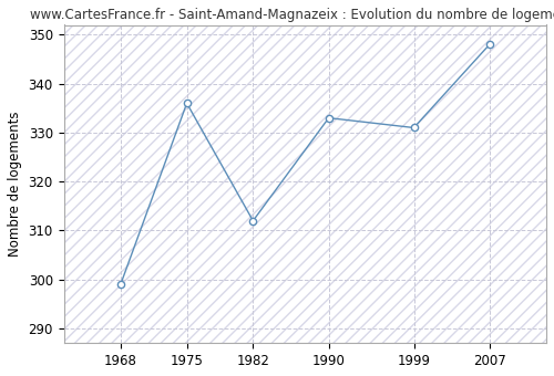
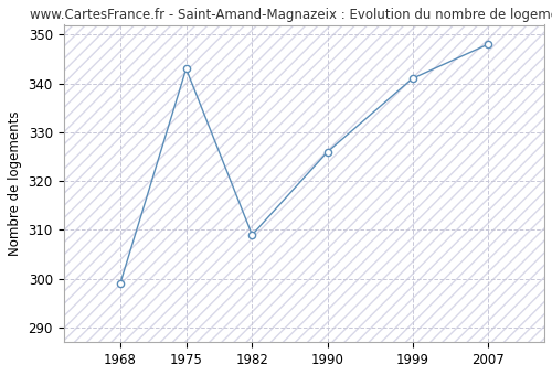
1975: 336 -> 343
1982: 312 -> 309
1990: 333 -> 326
1999: 331 -> 341
